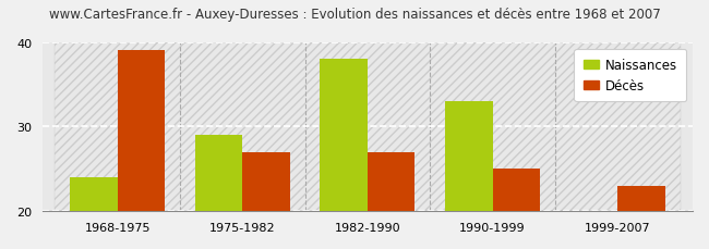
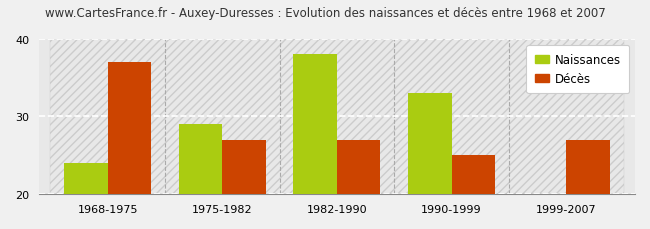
Décès/1968-1975: 39 -> 37
Décès/1999-2007: 23 -> 27
